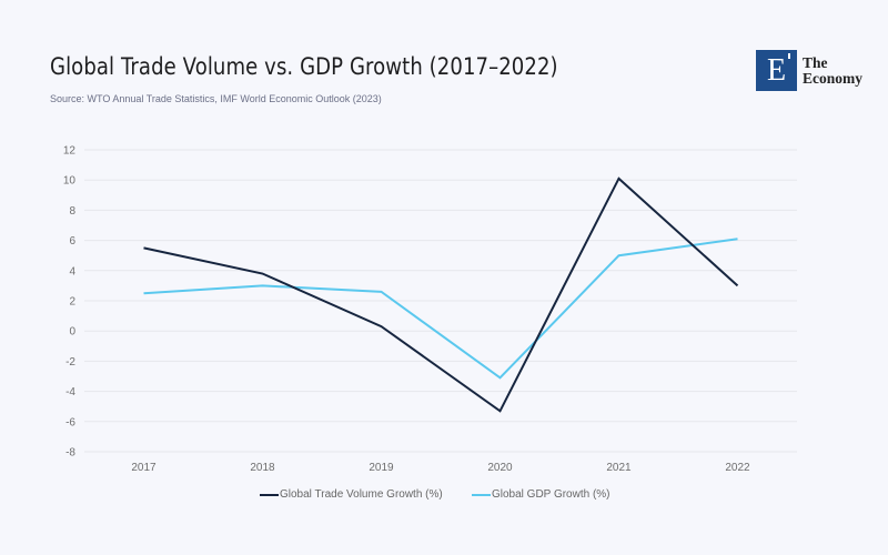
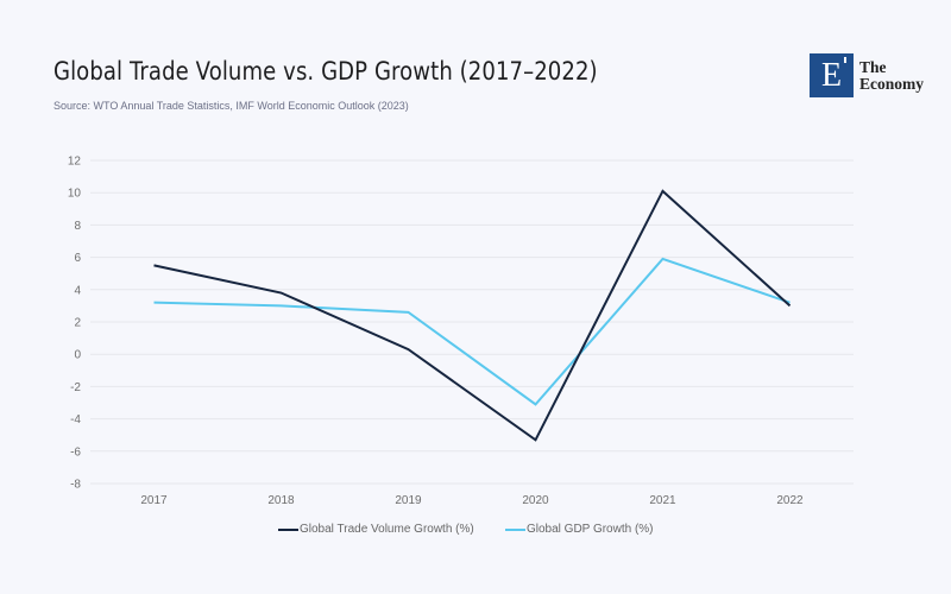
Global GDP Growth (%)/2017: 2.5 -> 3.2
Global GDP Growth (%)/2021: 5.0 -> 5.9
Global GDP Growth (%)/2022: 6.1 -> 3.2
